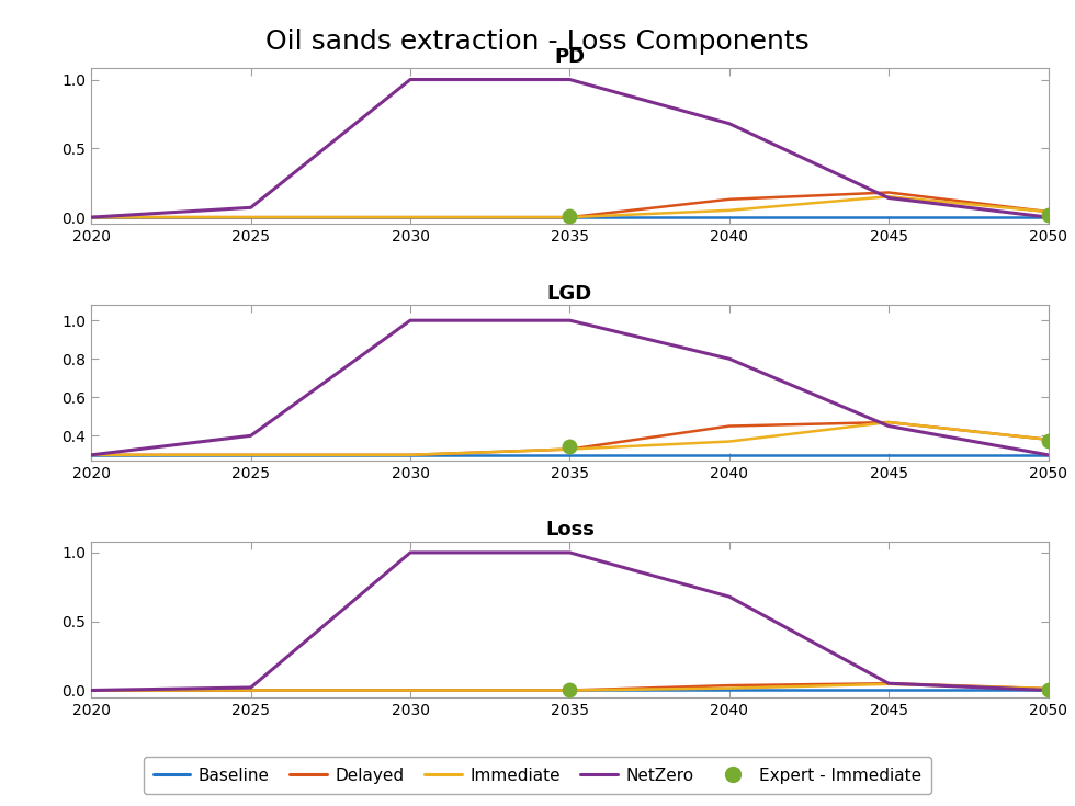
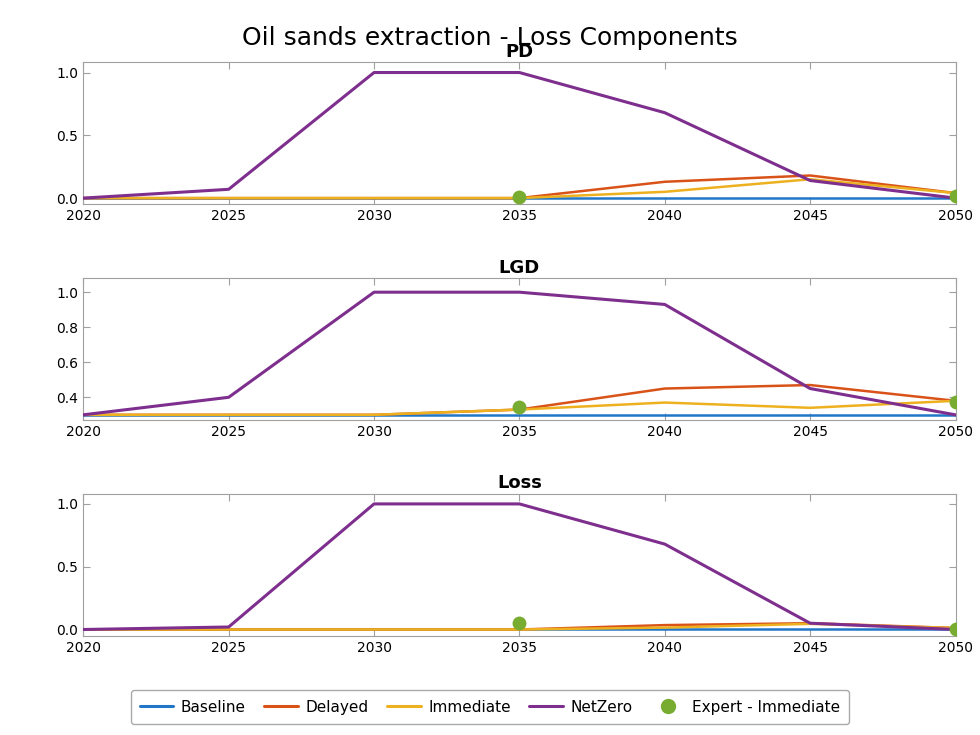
LGD/NetZero/2040: 0.80 -> 0.93
LGD/Immediate/2045: 0.47 -> 0.34
Loss/Expert - Immediate/2035: 0.00 -> 0.05
